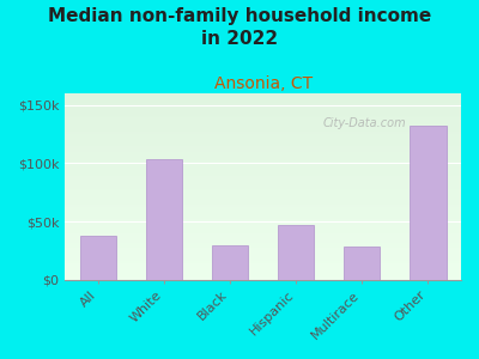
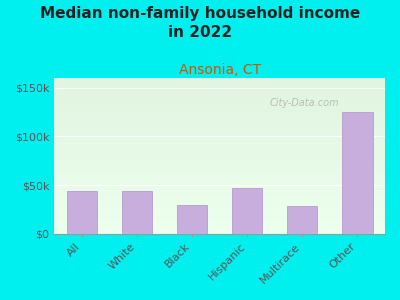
All: $38k -> $44k
White: $104k -> $44k
Other: $132k -> $125k
